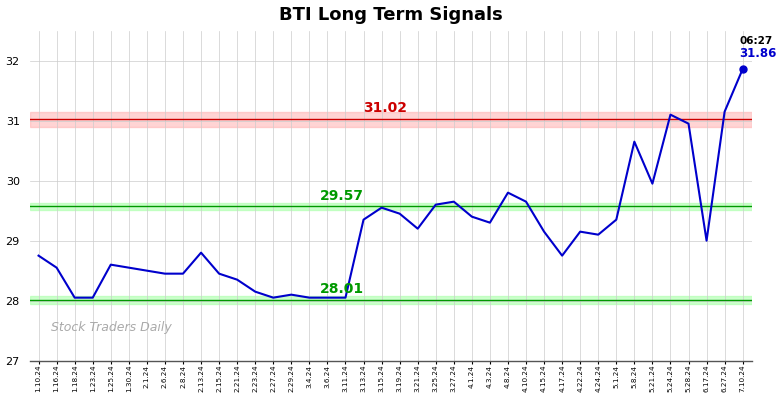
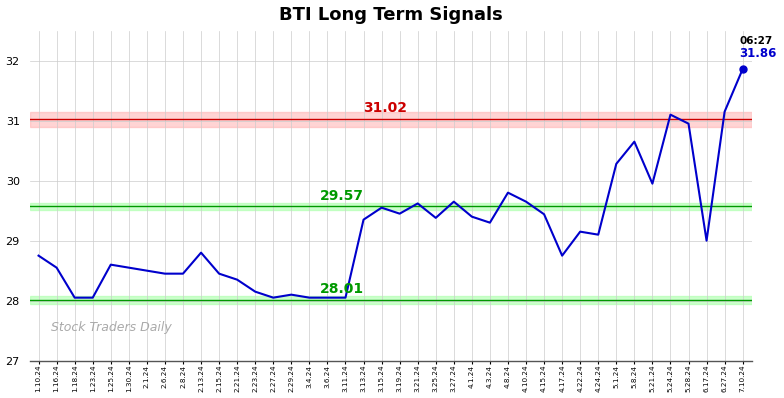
3.21.24: 29.20 -> 29.62
3.25.24: 29.60 -> 29.38
4.15.24: 29.15 -> 29.44
5.1.24: 29.35 -> 30.28
